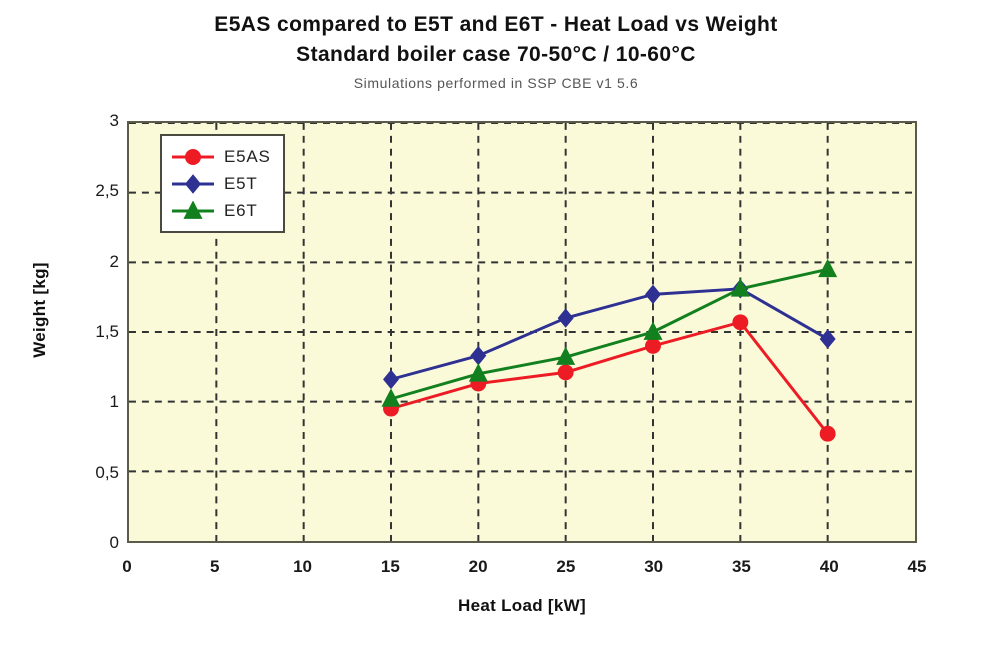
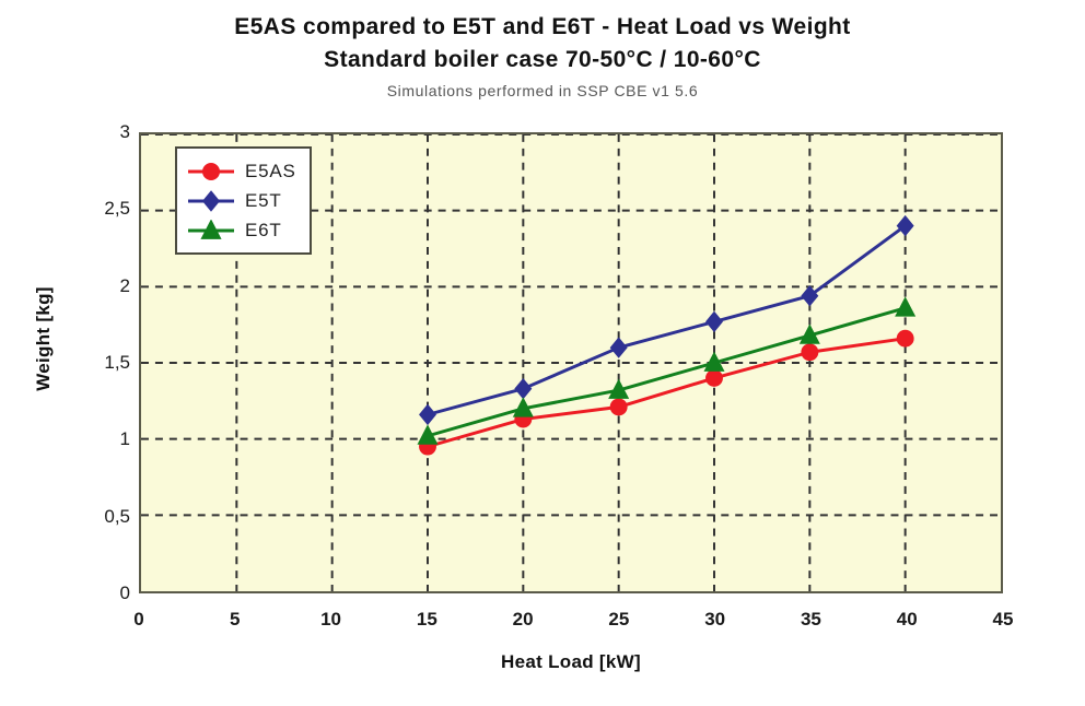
E5T/35: 1.81 -> 1.94
E6T/35: 1.81 -> 1.68
E5AS/40: 0.77 -> 1.66
E5T/40: 1.45 -> 2.40
E6T/40: 1.95 -> 1.86
